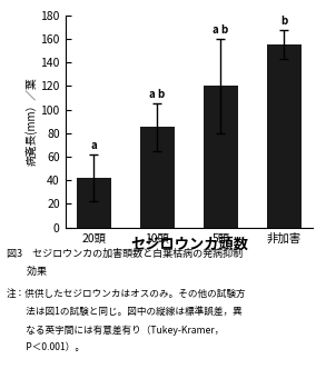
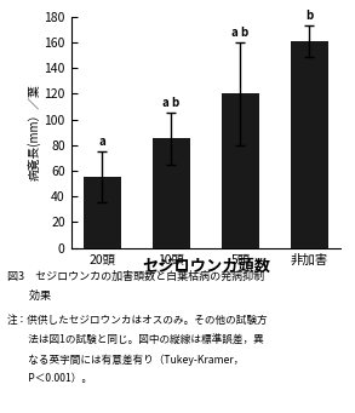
20頭: 42 -> 55
非加害: 155 -> 161
